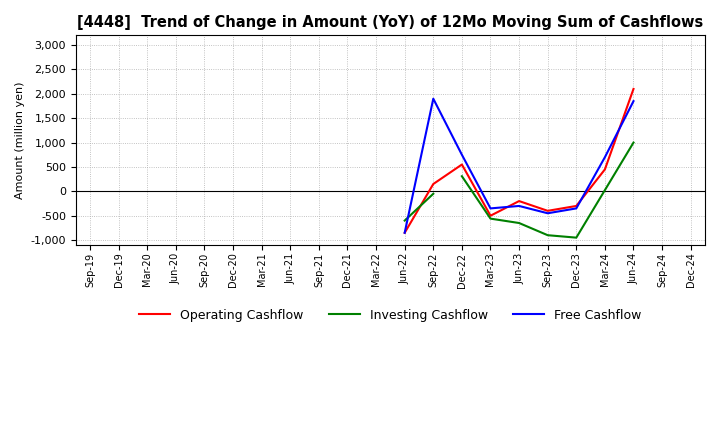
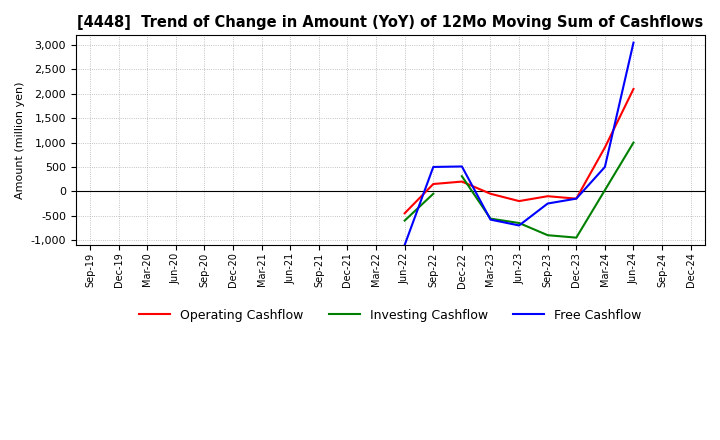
Operating Cashflow/Jun-22: -850 -> -450
Free Cashflow/Jun-22: -850 -> -1,100
Free Cashflow/Sep-22: 1,900 -> 500
Operating Cashflow/Dec-22: 550 -> 200
Free Cashflow/Dec-22: 750 -> 510
Operating Cashflow/Mar-23: -500 -> -50
Free Cashflow/Mar-23: -350 -> -580
Free Cashflow/Jun-23: -300 -> -700
Operating Cashflow/Sep-23: -400 -> -100
Free Cashflow/Sep-23: -450 -> -250
Operating Cashflow/Dec-23: -300 -> -150
Free Cashflow/Dec-23: -350 -> -150
Operating Cashflow/Mar-24: 450 -> 900
Free Cashflow/Mar-24: 700 -> 500
Free Cashflow/Jun-24: 1,850 -> 3,050
